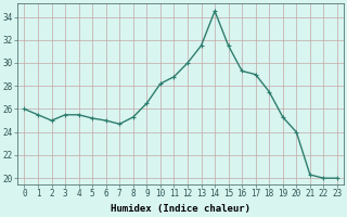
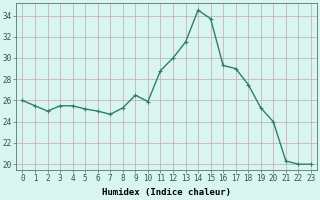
10: 28.2 -> 25.9
15: 31.5 -> 33.7
